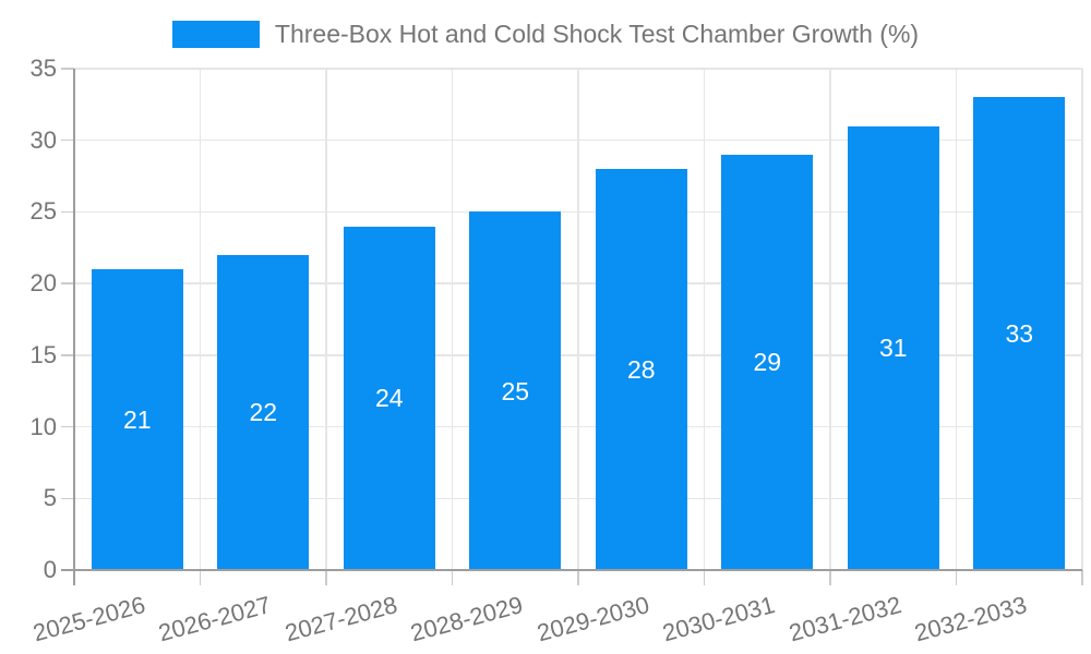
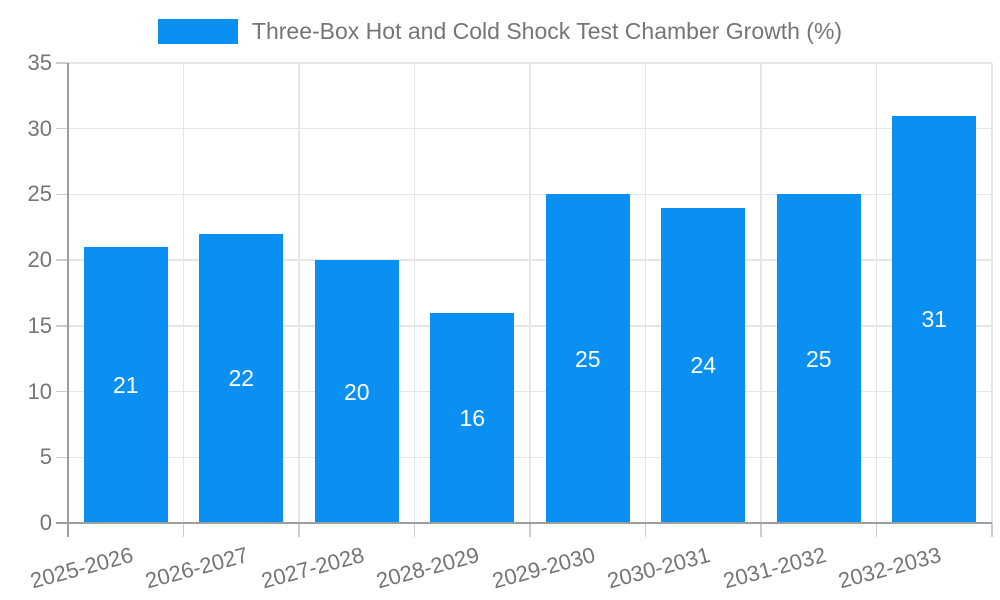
2027-2028: 24 -> 20
2028-2029: 25 -> 16
2029-2030: 28 -> 25
2030-2031: 29 -> 24
2031-2032: 31 -> 25
2032-2033: 33 -> 31
